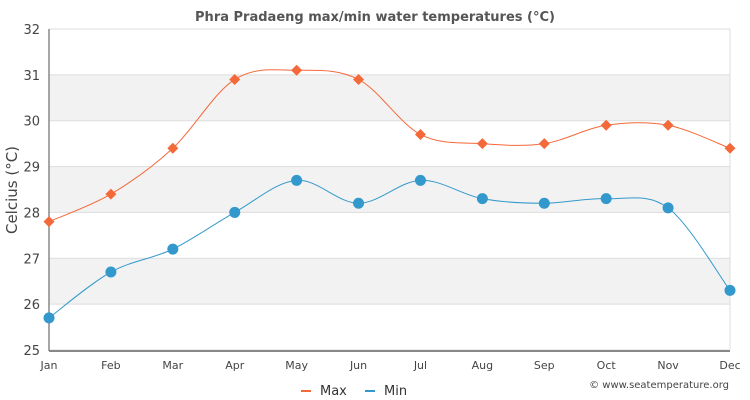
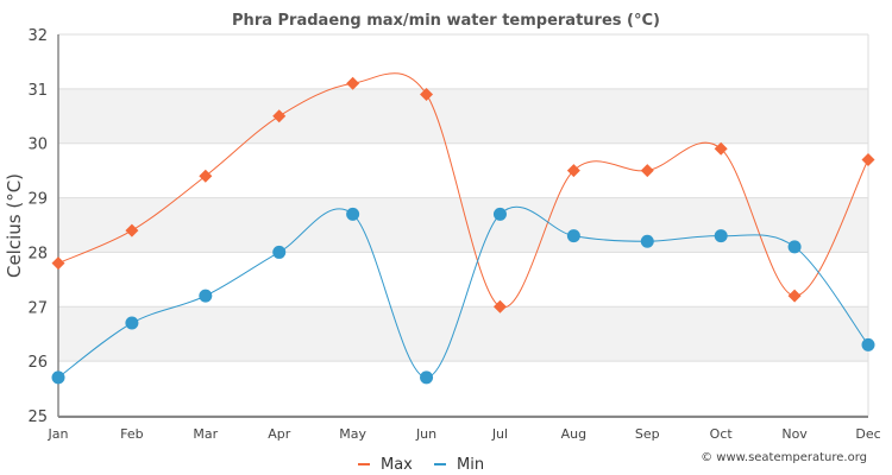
Max/Apr: 30.9 -> 30.5
Min/Jun: 28.2 -> 25.7
Max/Jul: 29.7 -> 27.0
Max/Nov: 29.9 -> 27.2
Max/Dec: 29.4 -> 29.7
